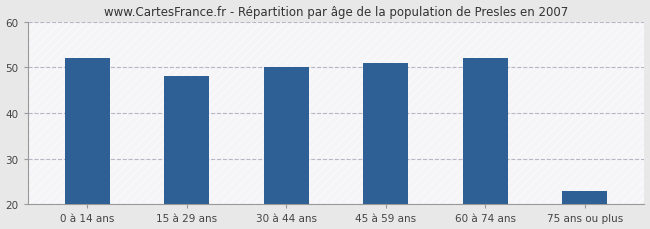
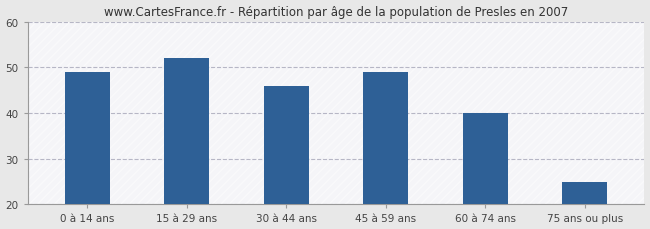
0 à 14 ans: 52 -> 49
15 à 29 ans: 48 -> 52
30 à 44 ans: 50 -> 46
45 à 59 ans: 51 -> 49
60 à 74 ans: 52 -> 40
75 ans ou plus: 23 -> 25
